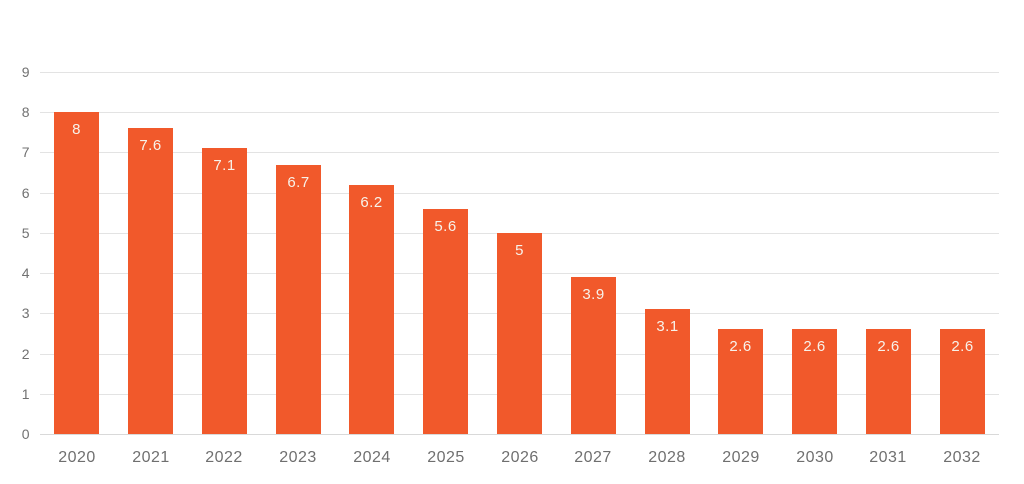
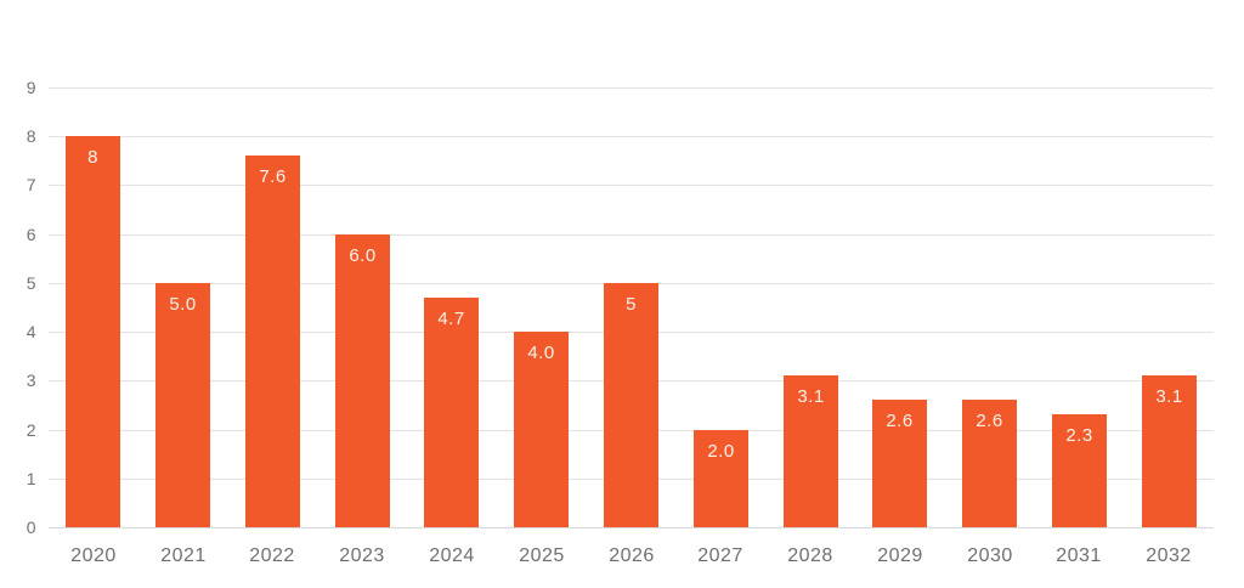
2021: 7.6 -> 5.0
2022: 7.1 -> 7.6
2023: 6.7 -> 6.0
2024: 6.2 -> 4.7
2025: 5.6 -> 4.0
2027: 3.9 -> 2.0
2031: 2.6 -> 2.3
2032: 2.6 -> 3.1
